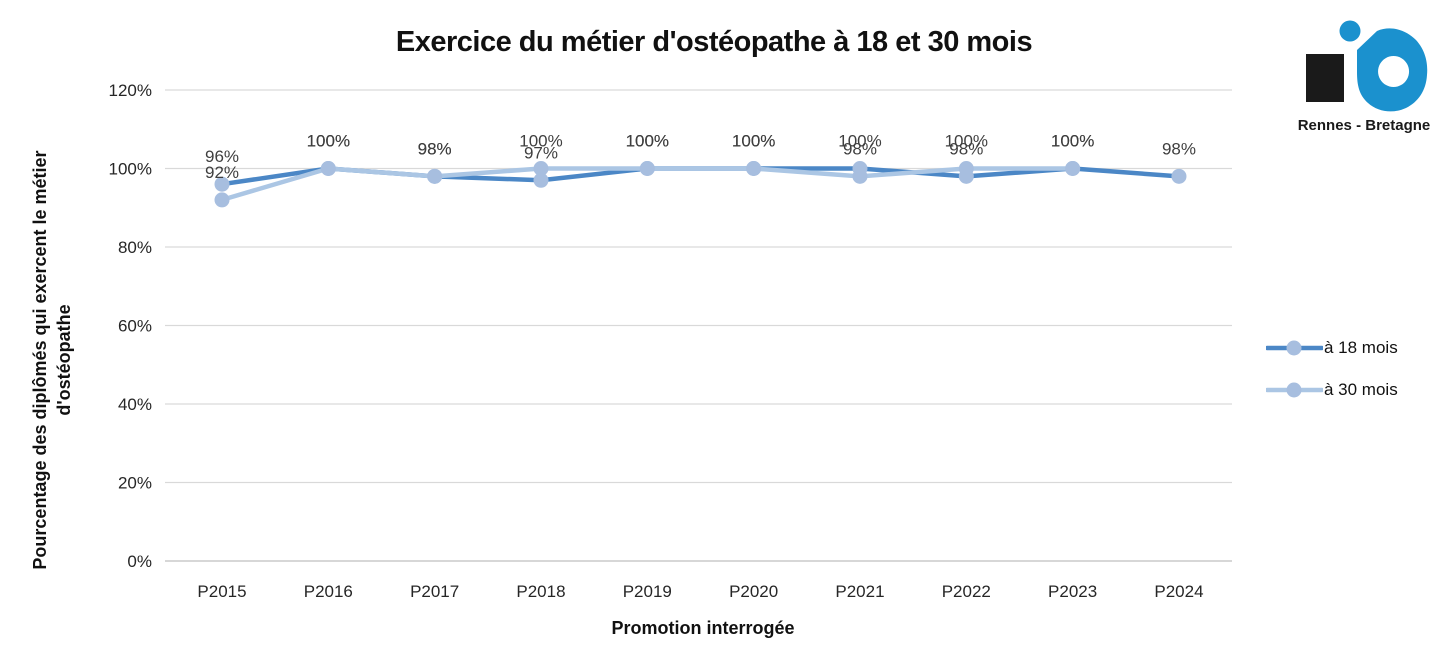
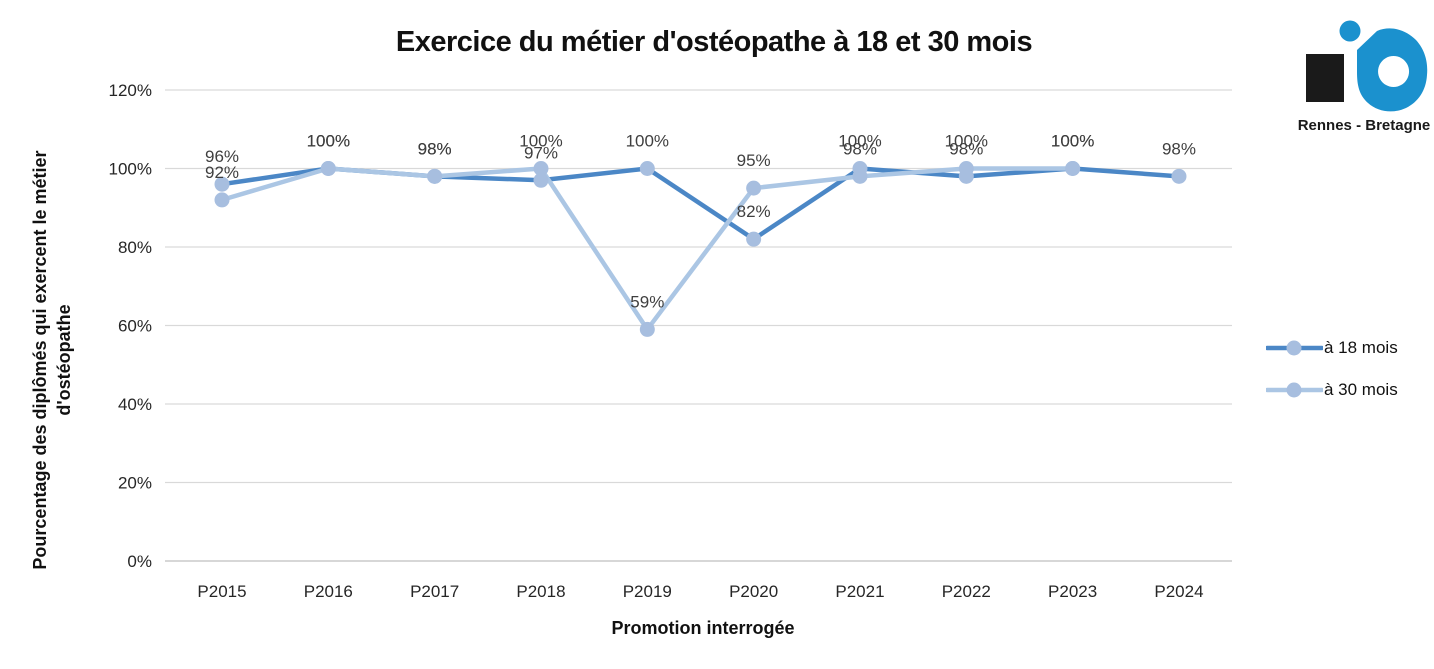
à 30 mois/P2019: 100% -> 59%
à 18 mois/P2020: 100% -> 82%
à 30 mois/P2020: 100% -> 95%
